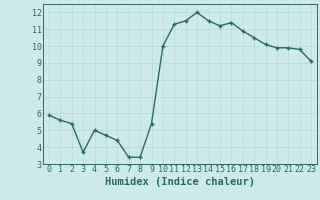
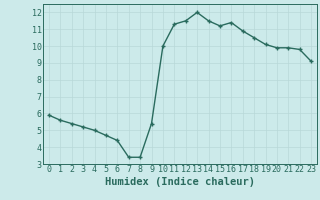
3: 3.7 -> 5.2
